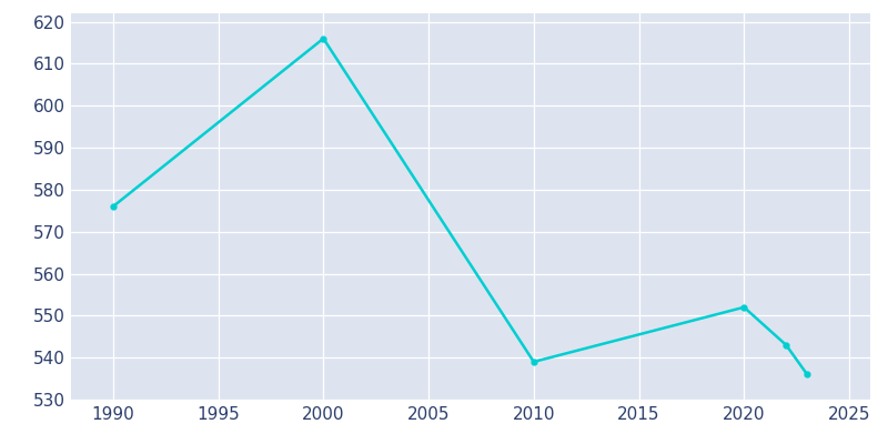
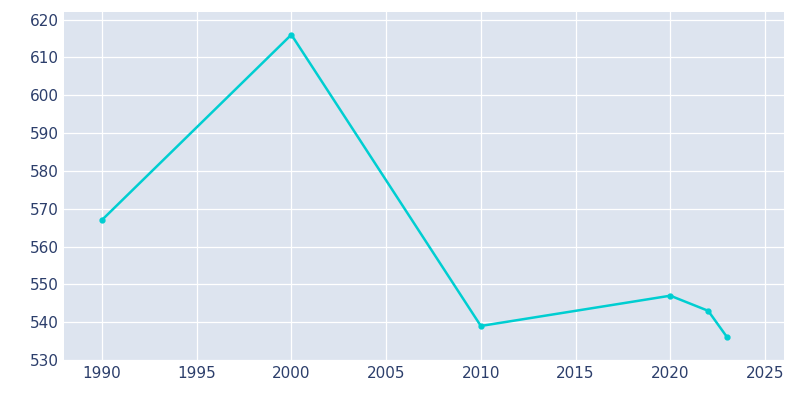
1990: 576 -> 567
2020: 552 -> 547
